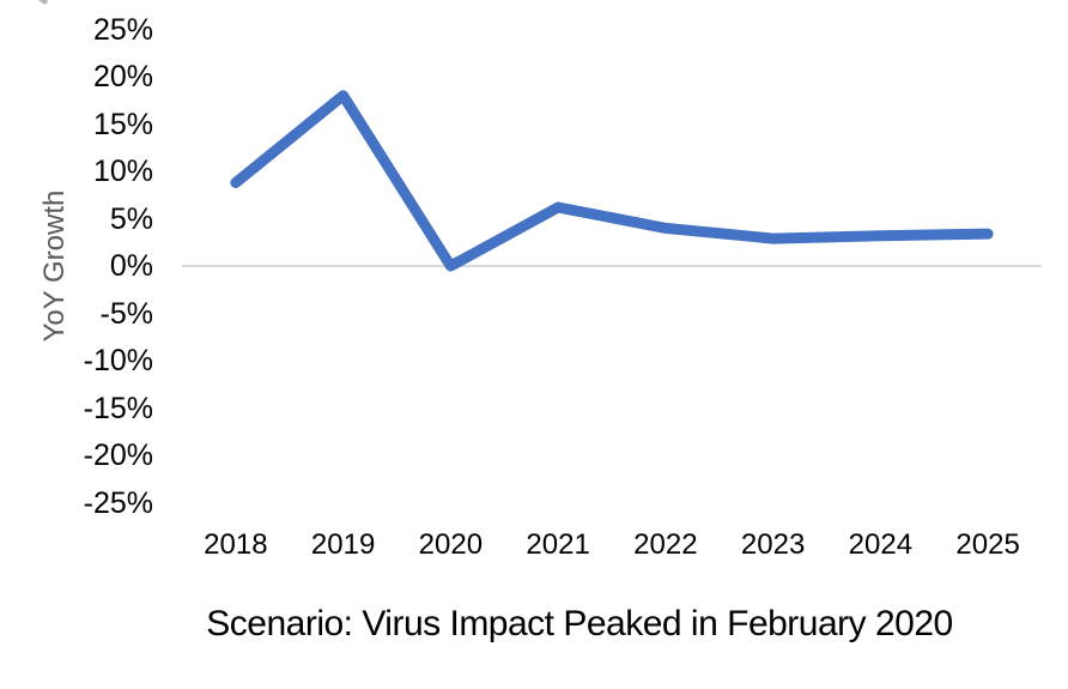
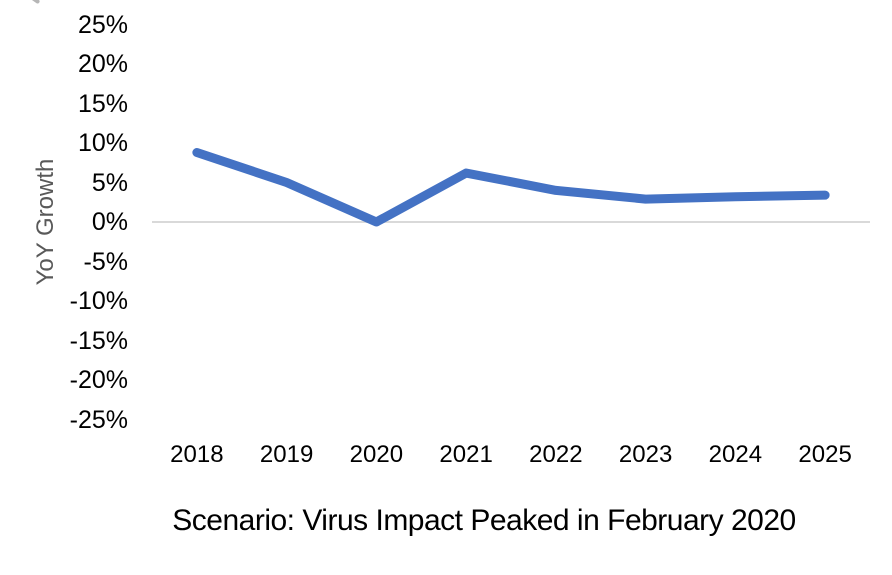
2019: 18% -> 5%
